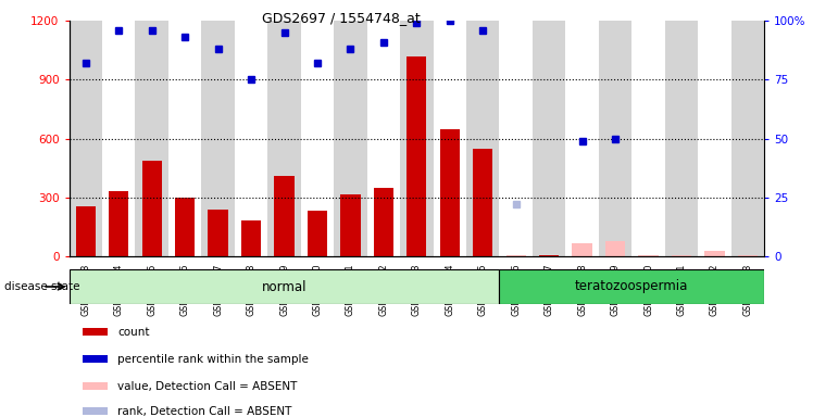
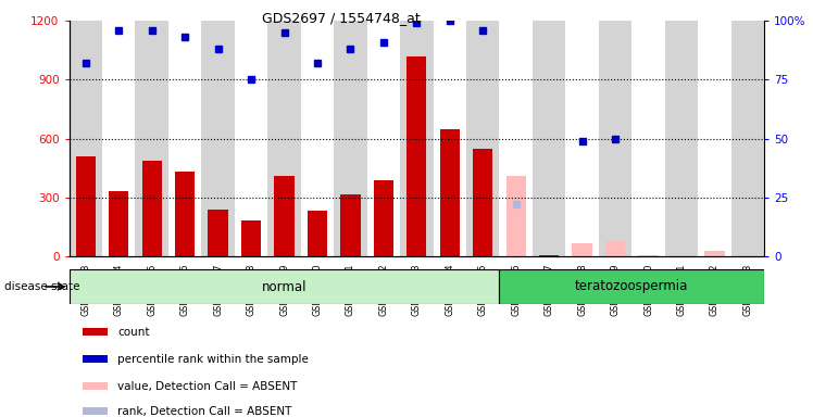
GSM158463: 260 -> 510
GSM158466: 300 -> 430
GSM158472: 350 -> 390
GSM158476: 0 -> 410
